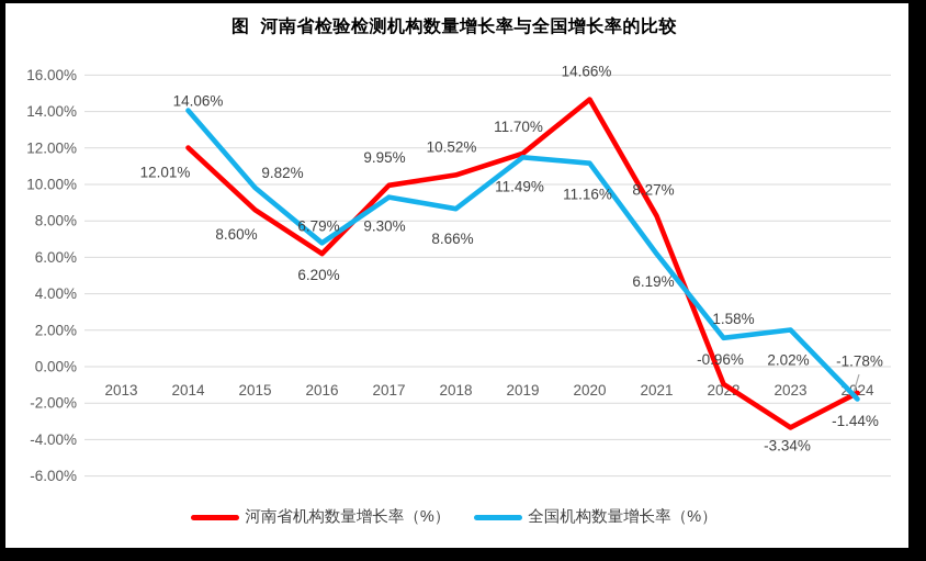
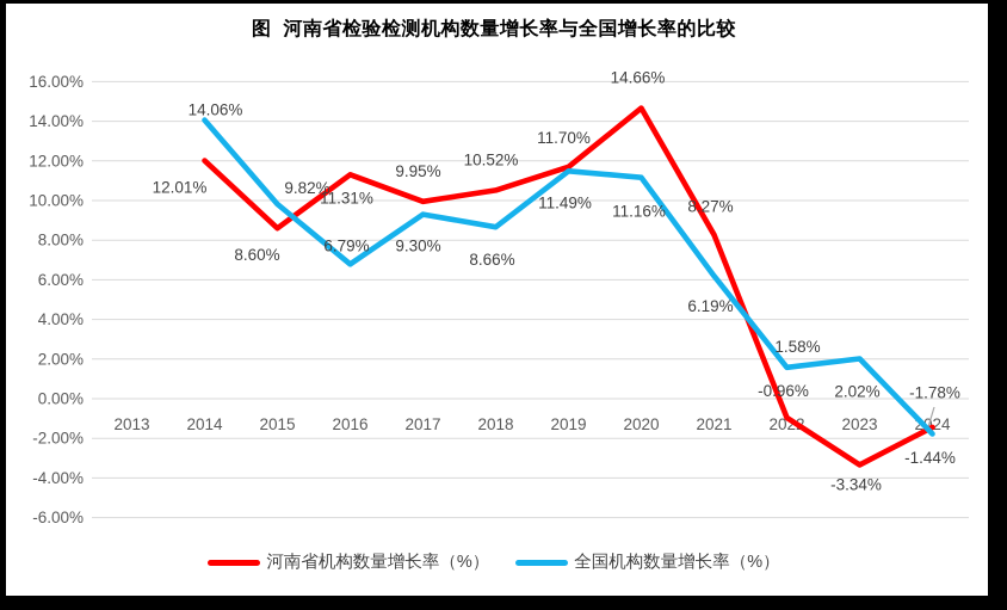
河南省机构数量增长率（%）/2016: 6.20% -> 11.31%
